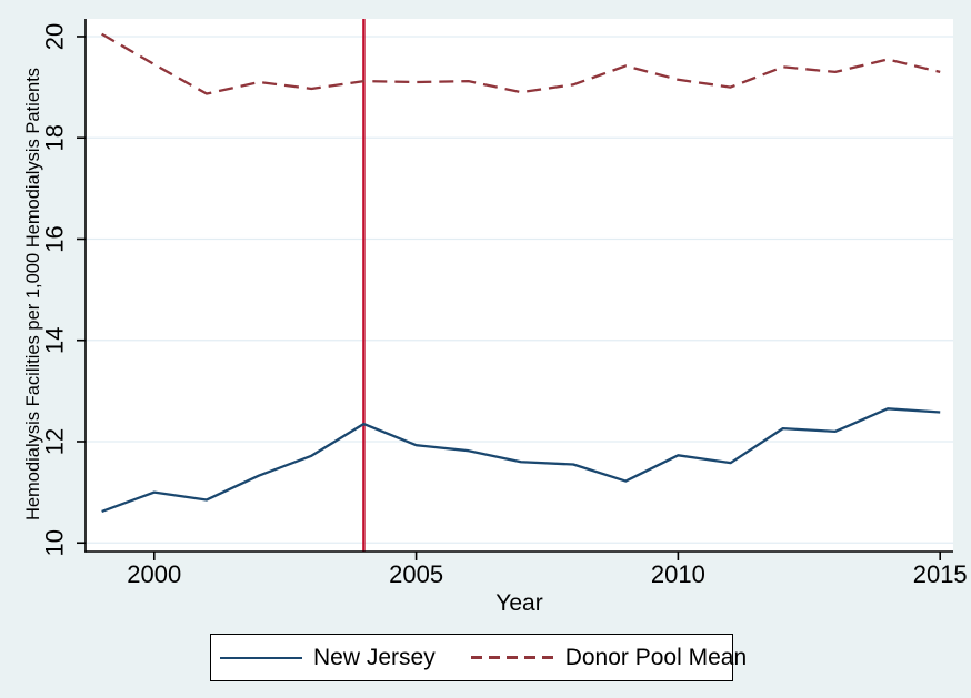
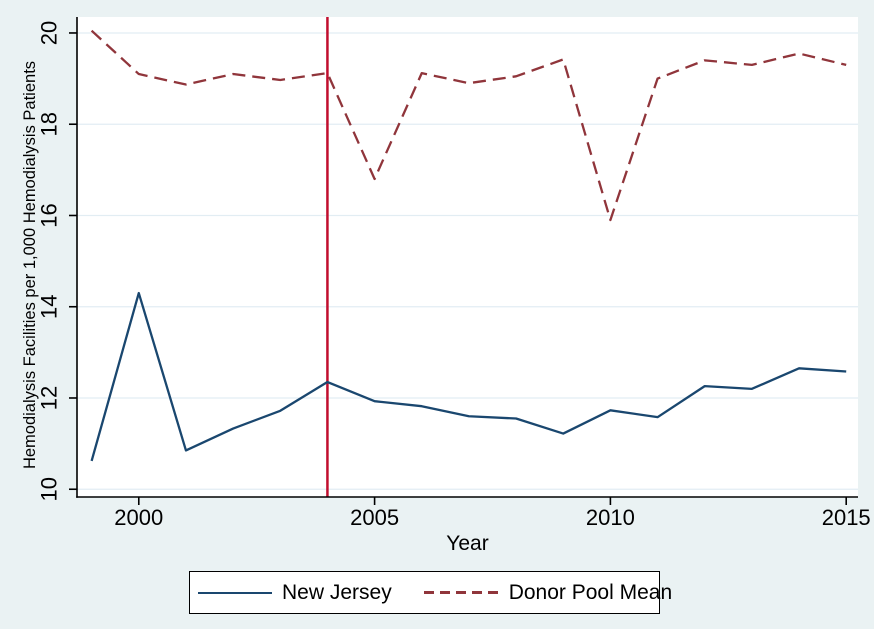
New Jersey/2000: 11.0 -> 14.3
Donor Pool Mean/2000: 19.4 -> 19.1
Donor Pool Mean/2005: 19.1 -> 16.8
Donor Pool Mean/2010: 19.1 -> 15.9
